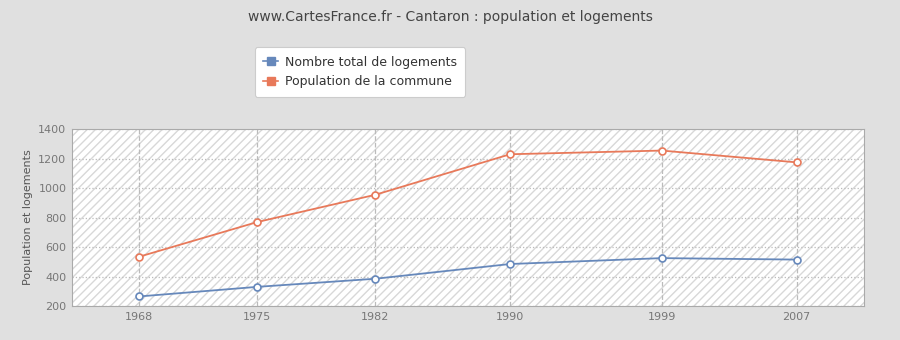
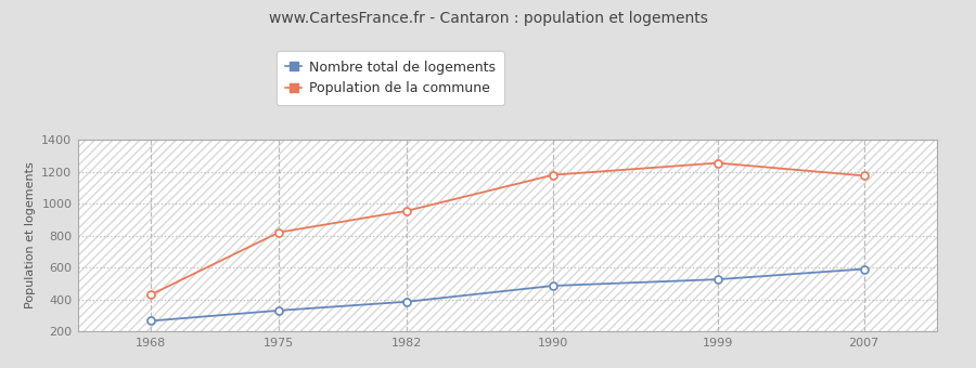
Population de la commune/1968: 540 -> 430
Population de la commune/1975: 770 -> 820
Population de la commune/1990: 1230 -> 1180
Nombre total de logements/2007: 520 -> 590
